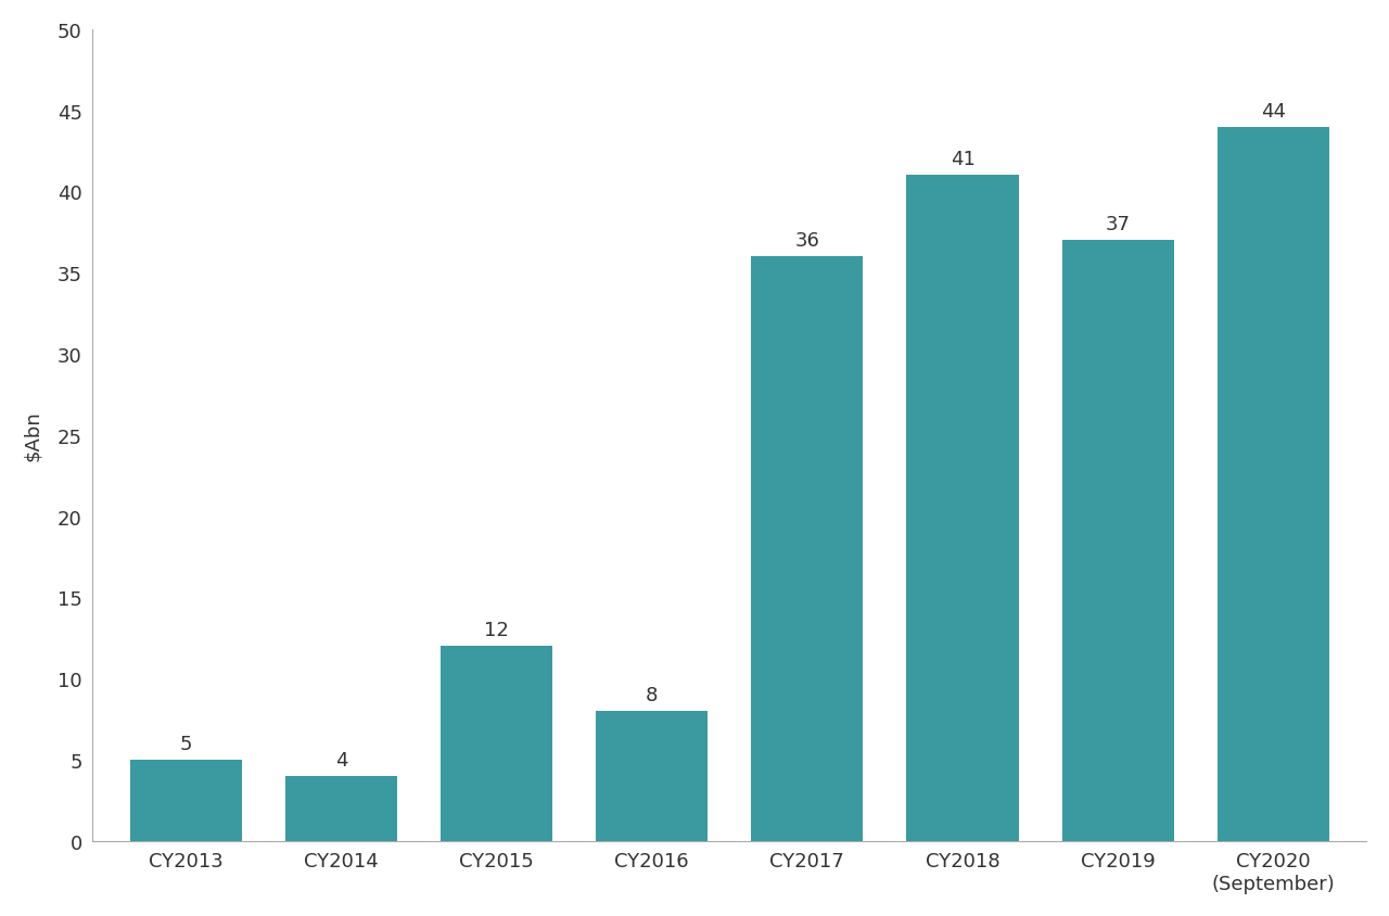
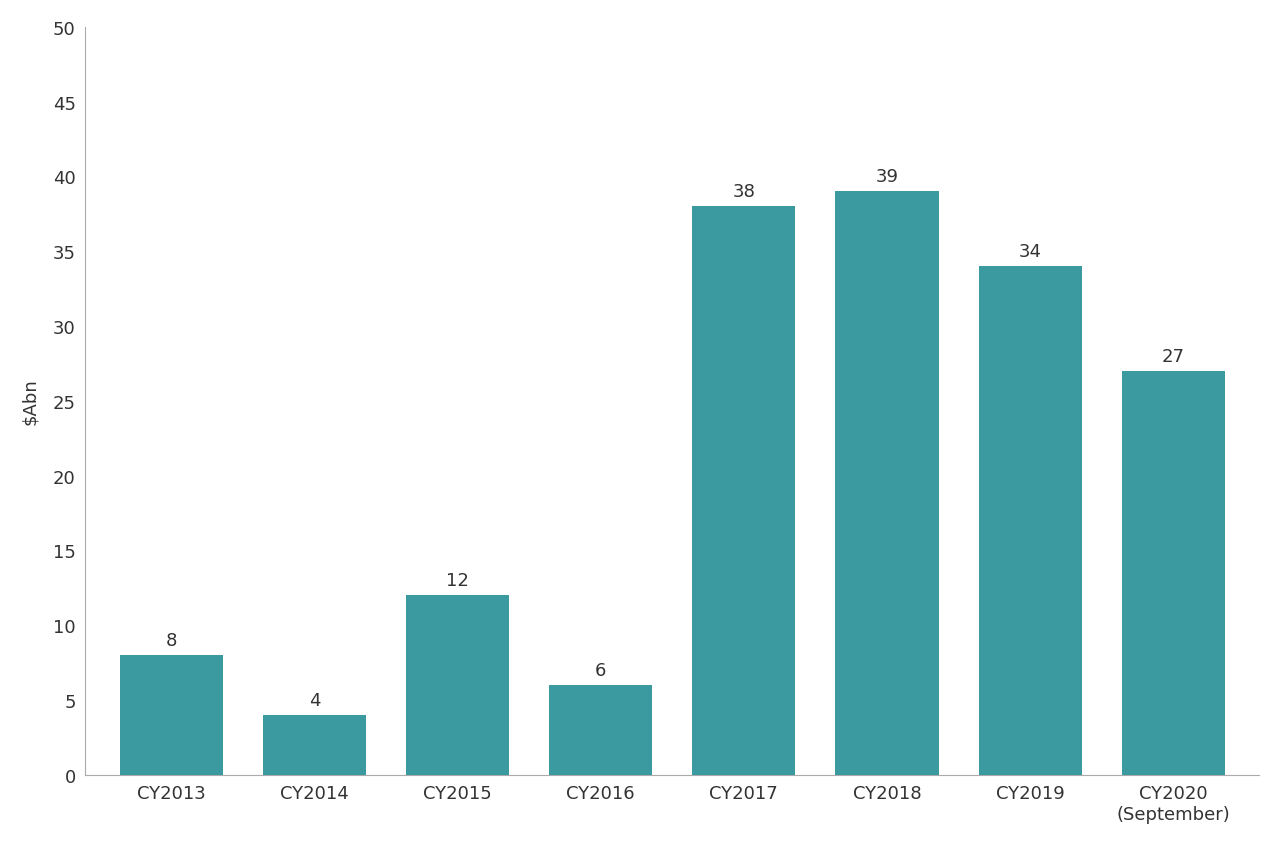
CY2013: 5 -> 8
CY2016: 8 -> 6
CY2017: 36 -> 38
CY2018: 41 -> 39
CY2019: 37 -> 34
CY2020 (September): 44 -> 27
